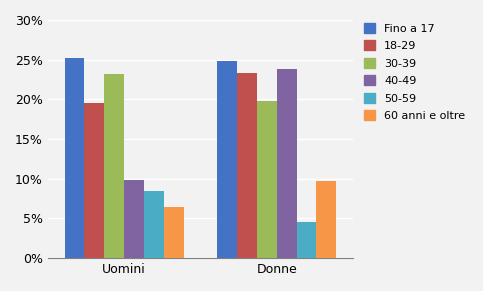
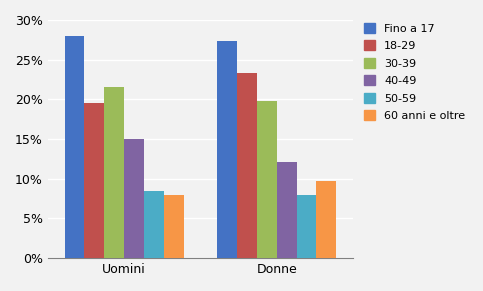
Fino a 17/Uomini: 25.2% -> 28.0%
30-39/Uomini: 23.2% -> 21.5%
40-49/Uomini: 9.8% -> 15.0%
60 anni e oltre/Uomini: 6.4% -> 7.9%
Fino a 17/Donne: 24.8% -> 27.3%
40-49/Donne: 23.8% -> 12.1%
50-59/Donne: 4.6% -> 8.0%
